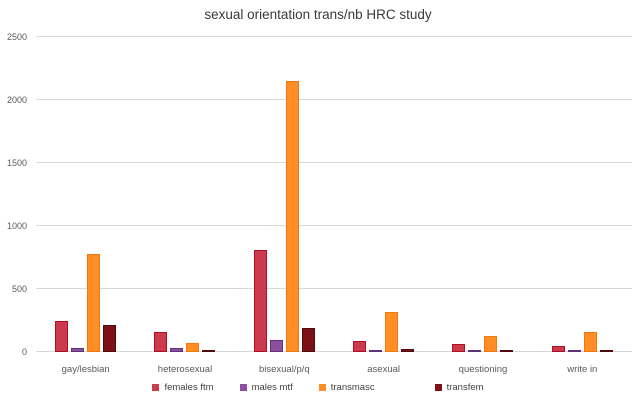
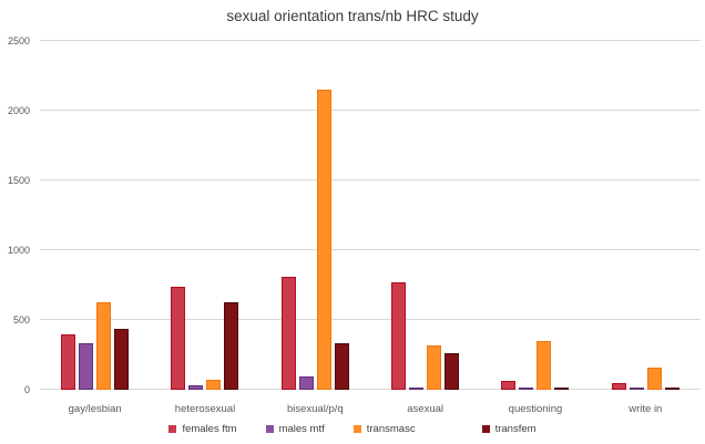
females ftm/gay/lesbian: 250 -> 400
males mtf/gay/lesbian: 30 -> 330
transmasc/gay/lesbian: 780 -> 630
transfem/gay/lesbian: 220 -> 440
females ftm/heterosexual: 160 -> 740
transfem/heterosexual: 20 -> 630
transfem/bisexual/p/q: 190 -> 330
females ftm/asexual: 80 -> 770
transfem/asexual: 20 -> 260
transmasc/questioning: 130 -> 350
